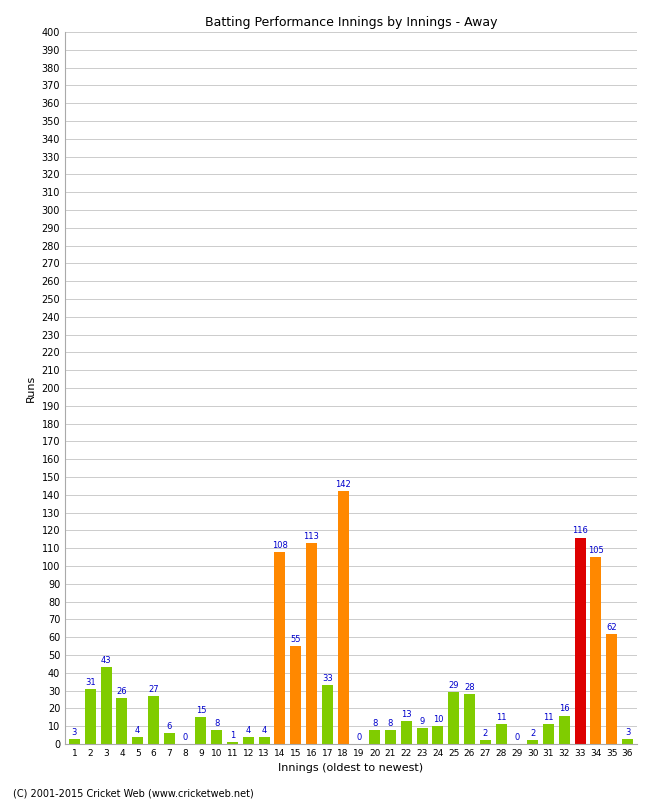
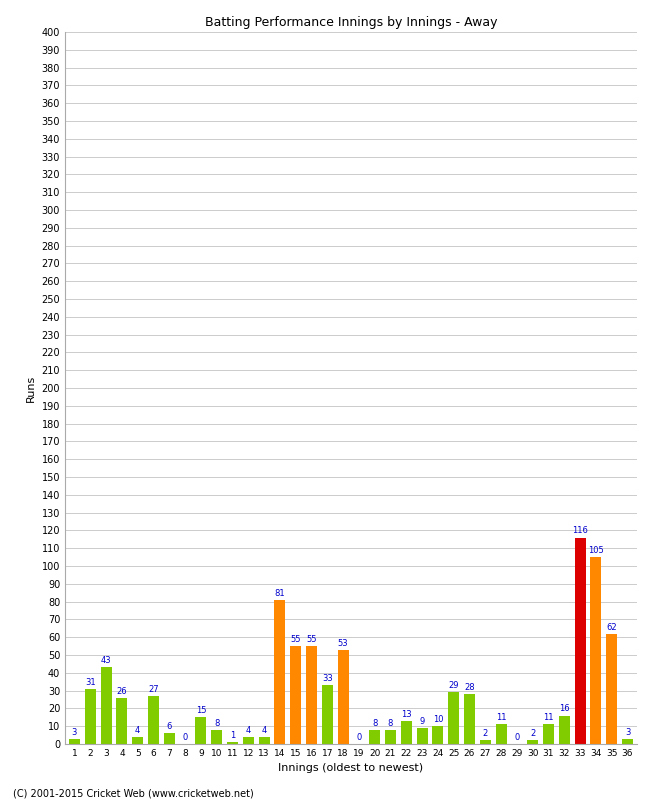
14: 108 -> 81
16: 113 -> 55
18: 142 -> 53
